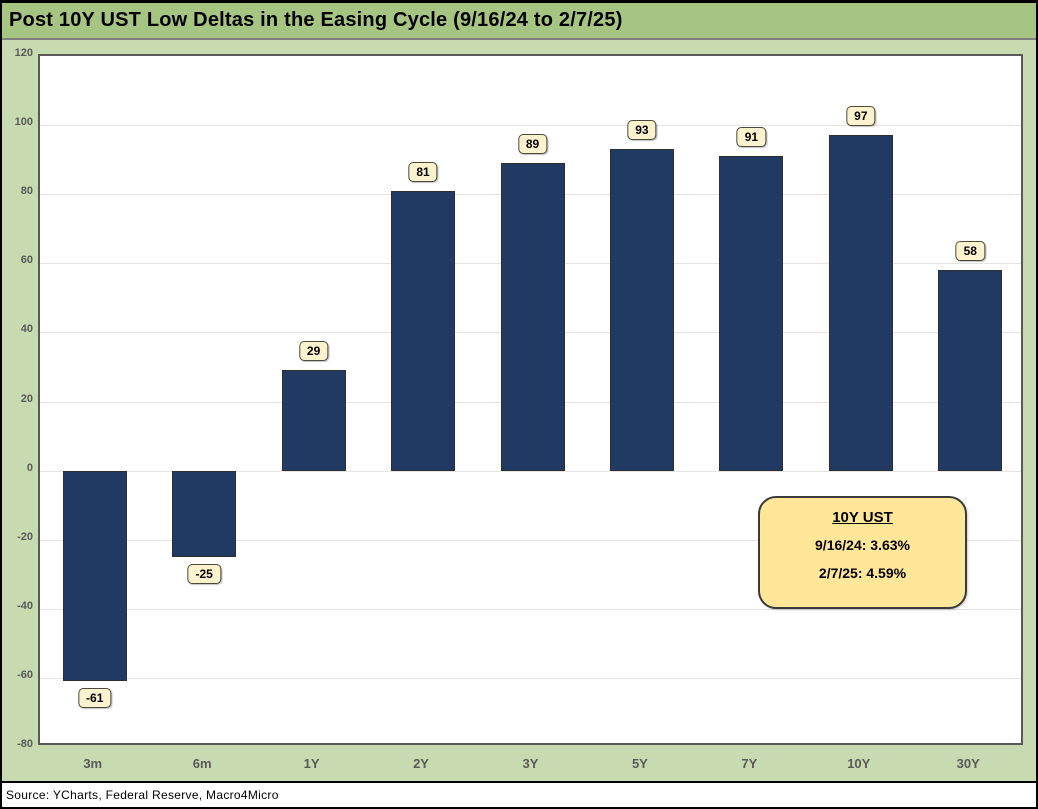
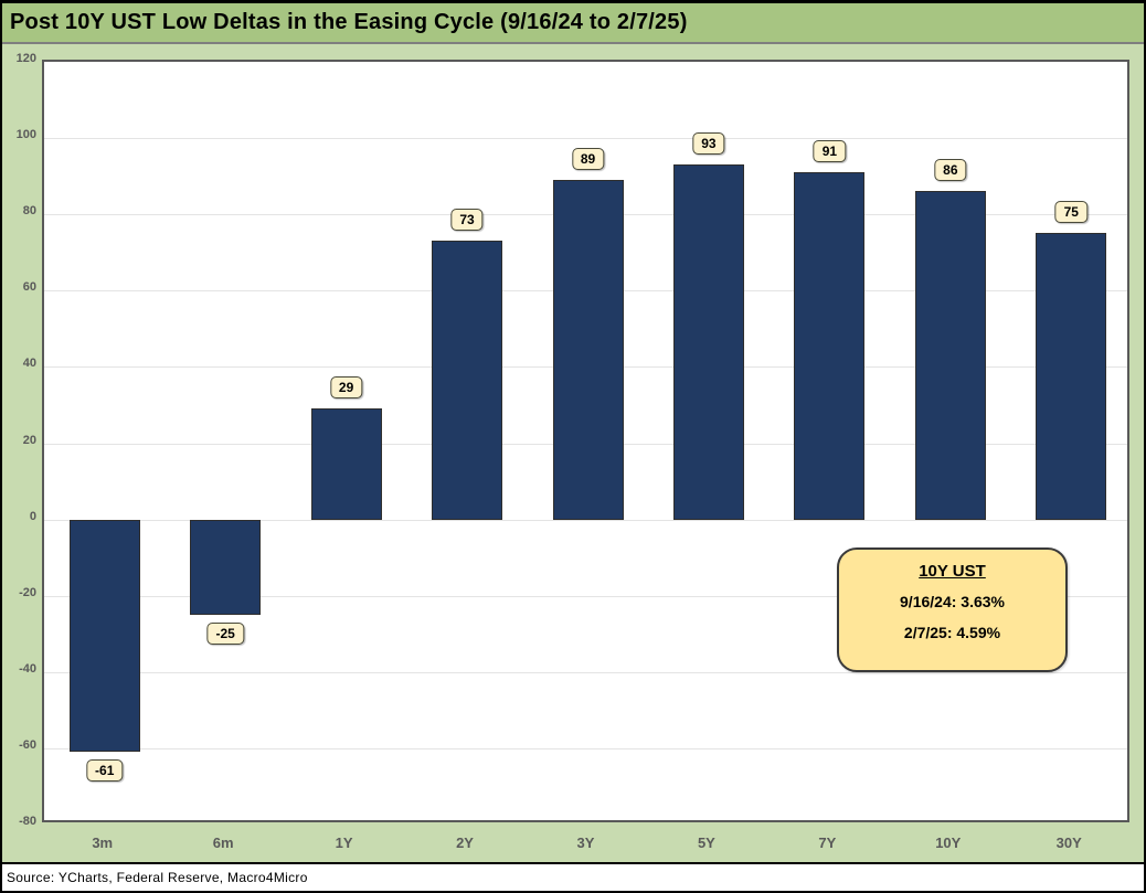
2Y: 81 -> 73
10Y: 97 -> 86
30Y: 58 -> 75
